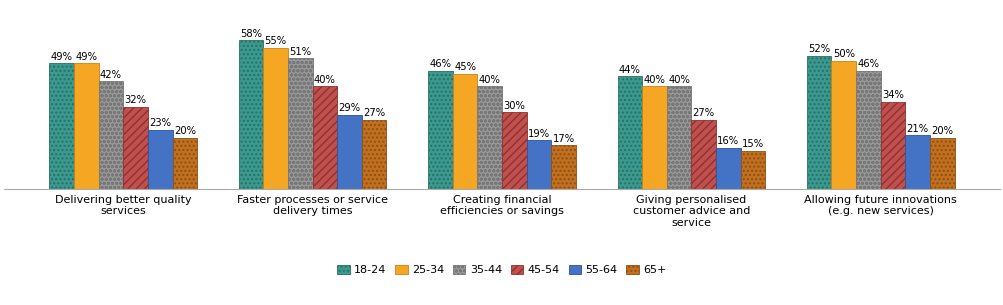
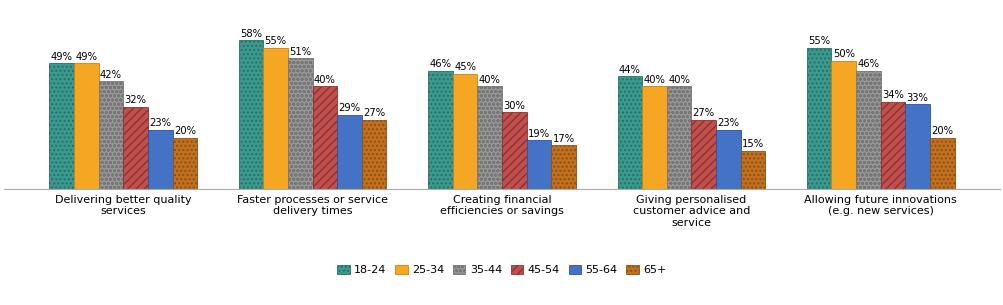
55-64/Giving personalised customer advice and service: 16% -> 23%
18-24/Allowing future innovations (e.g. new services): 52% -> 55%
55-64/Allowing future innovations (e.g. new services): 21% -> 33%
